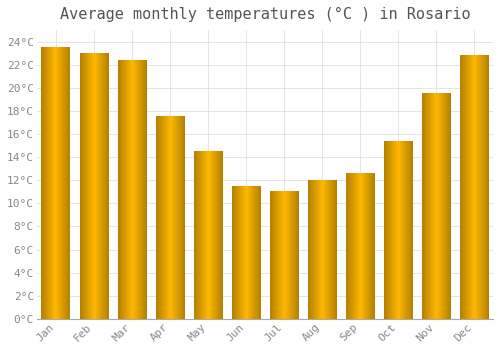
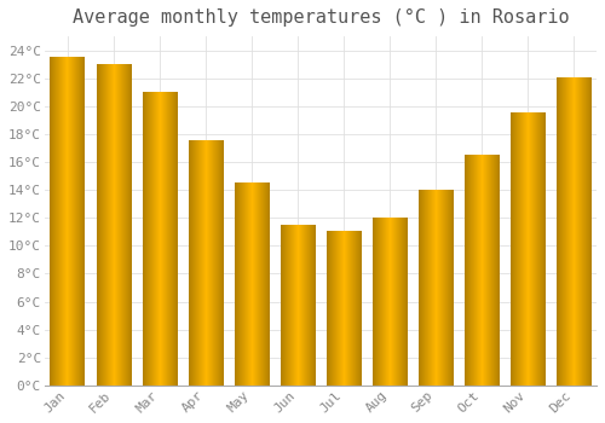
Mar: 22.4°C -> 21.0°C
Sep: 12.6°C -> 14.0°C
Oct: 15.4°C -> 16.5°C
Dec: 22.8°C -> 22.0°C
